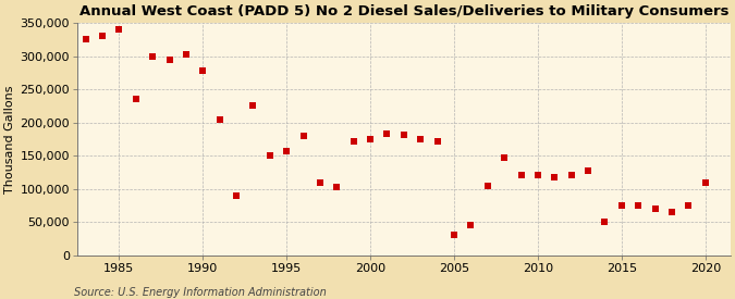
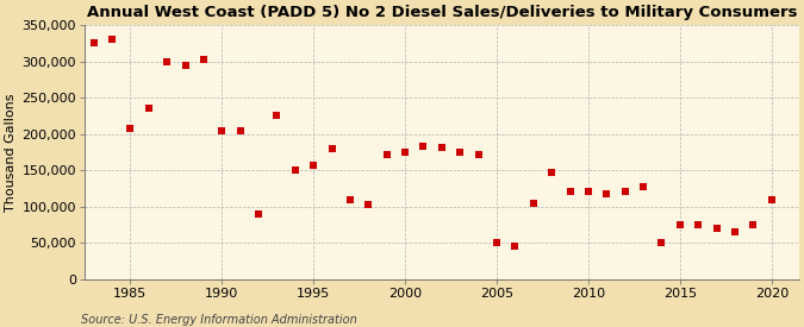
1985: 340,000 -> 208,000
1990: 278,000 -> 204,000
2005: 30,000 -> 50,000
